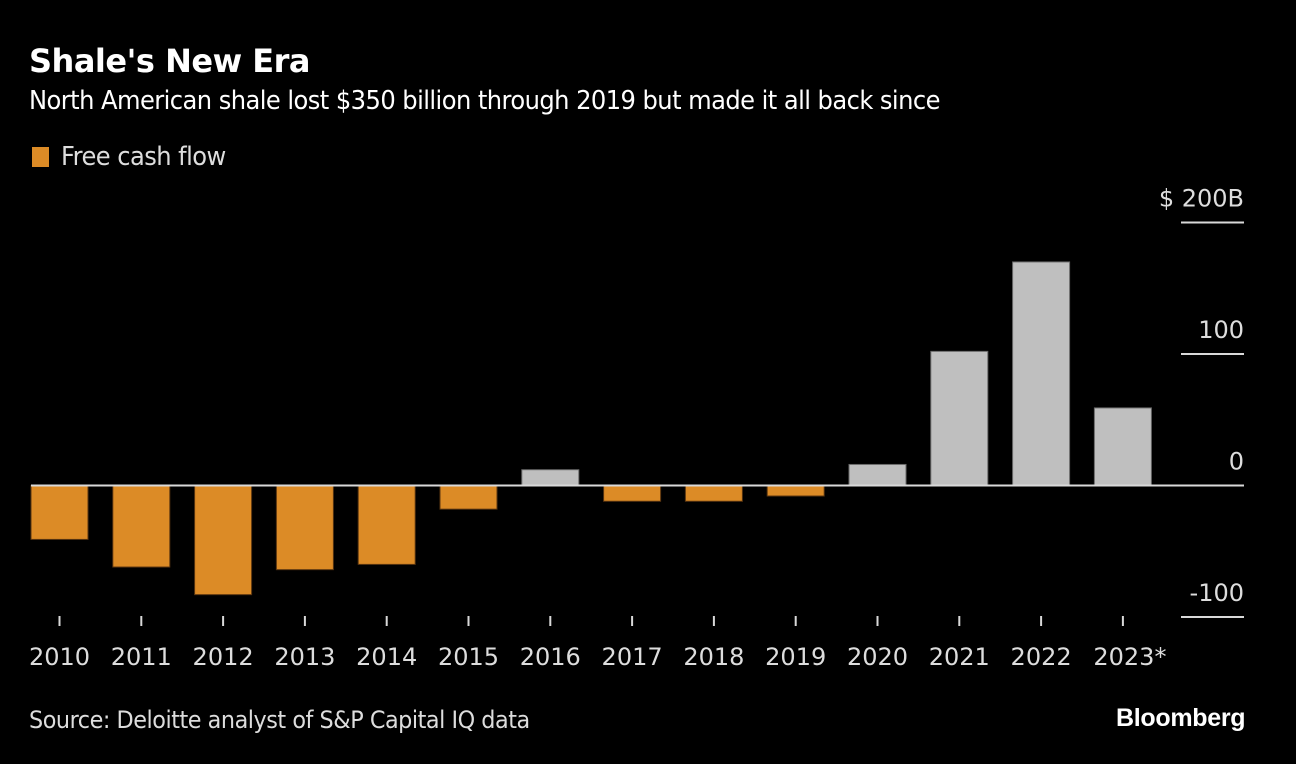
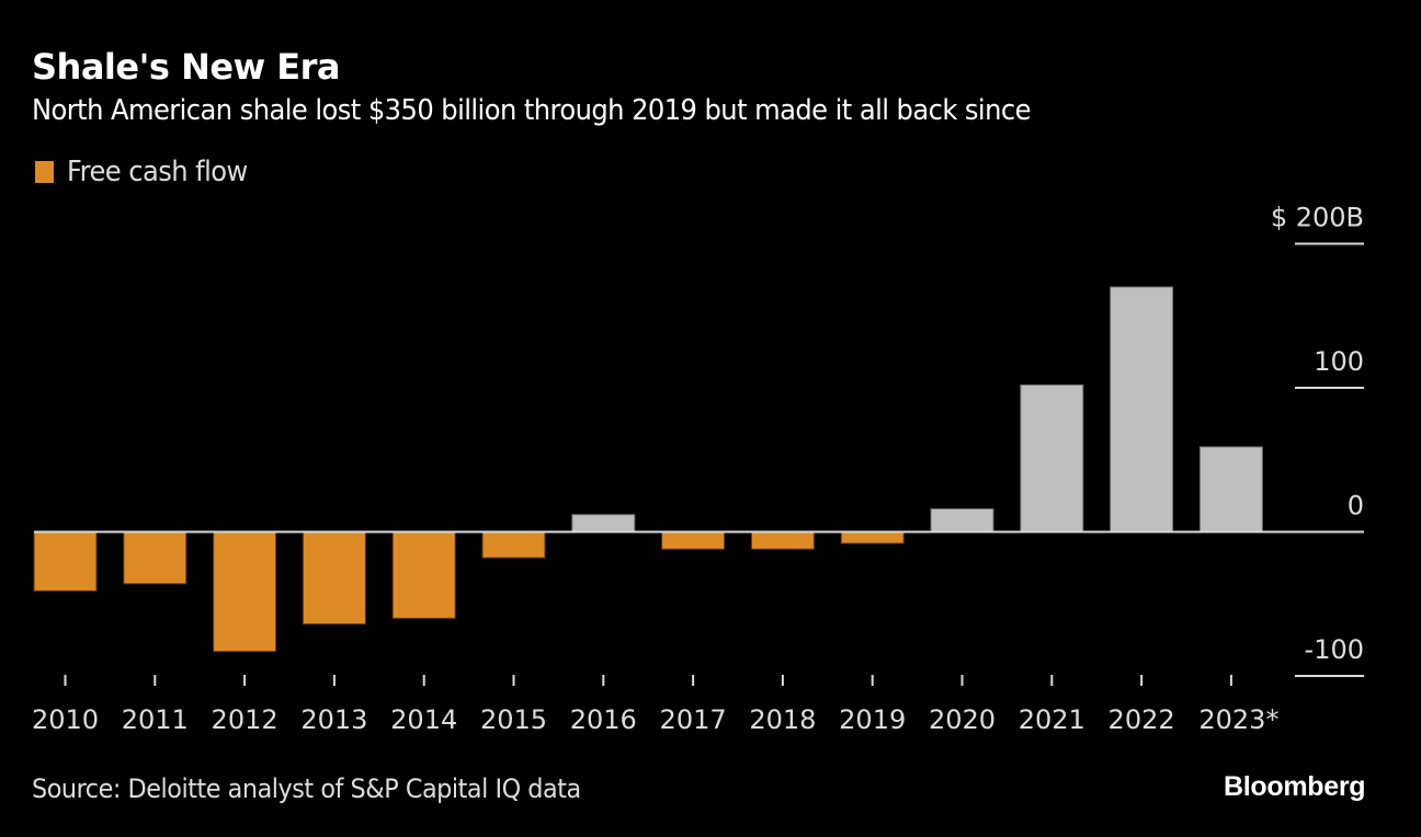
2011: -62 -> -36
